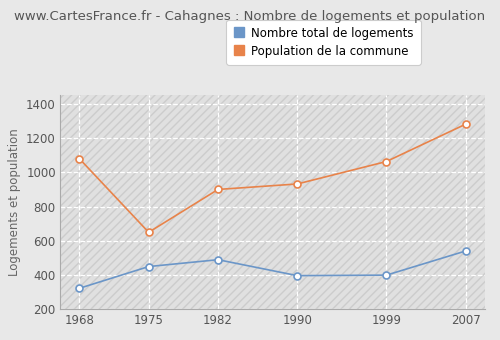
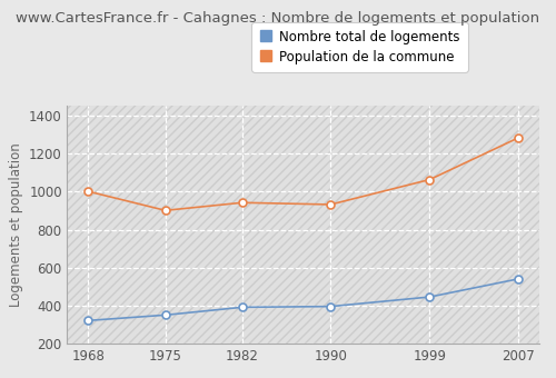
Population de la commune/1968: 1080 -> 1000
Nombre total de logements/1975: 450 -> 350
Population de la commune/1975: 650 -> 900
Nombre total de logements/1982: 490 -> 390
Population de la commune/1982: 900 -> 940
Nombre total de logements/1999: 400 -> 450
